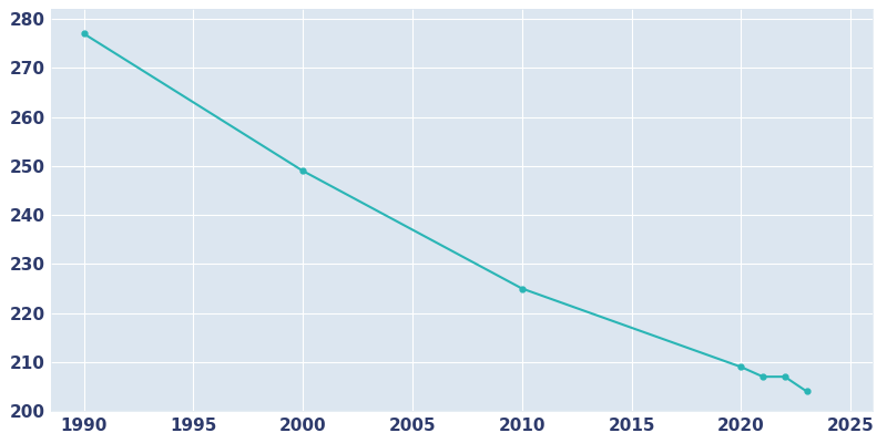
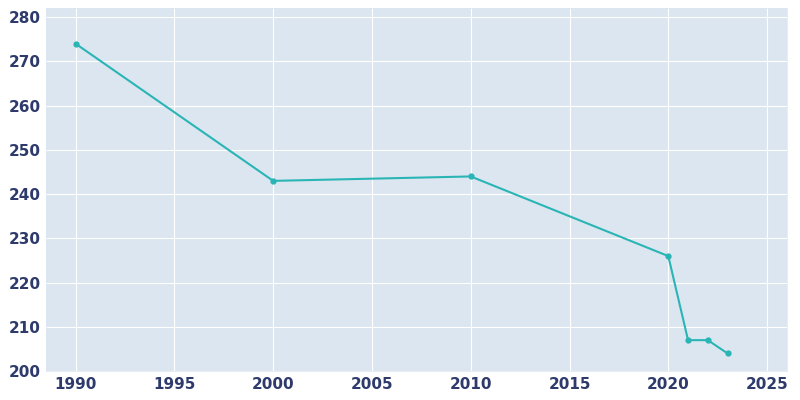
1990: 277 -> 274
2000: 249 -> 243
2010: 225 -> 244
2020: 209 -> 226
